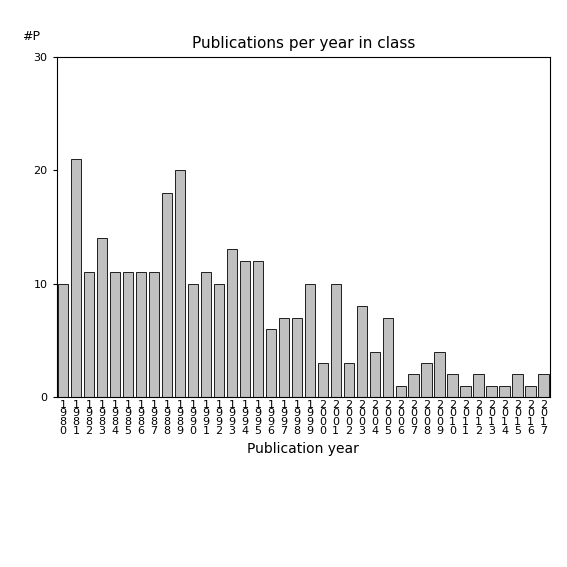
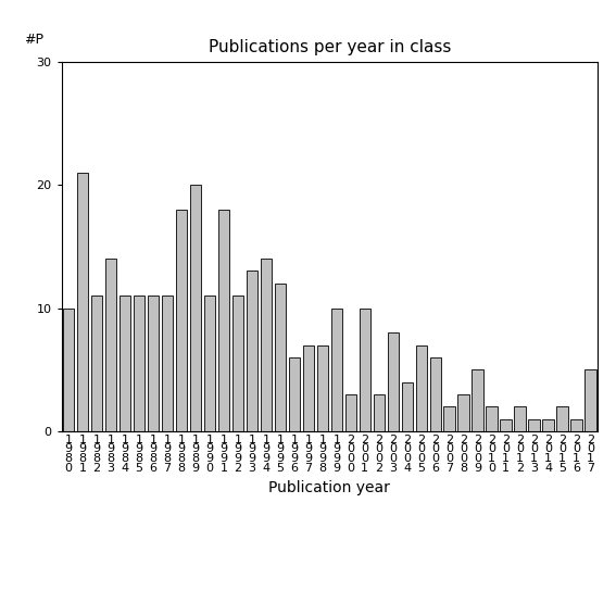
1 9 9 0: 10 -> 11
1 9 9 1: 11 -> 18
1 9 9 2: 10 -> 11
1 9 9 4: 12 -> 14
2 0 0 6: 1 -> 6
2 0 0 9: 4 -> 5
2 0 1 7: 2 -> 5
